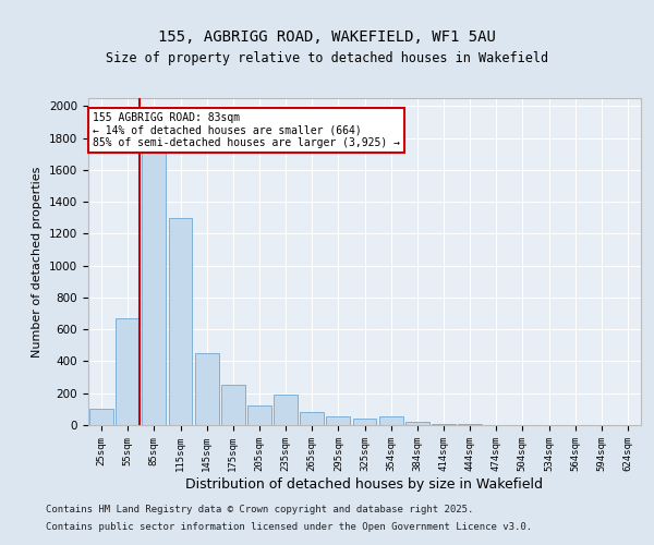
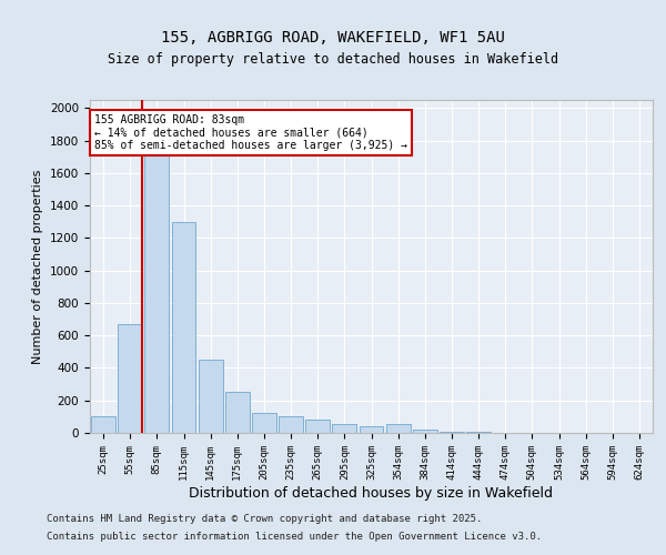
235sqm: 190 -> 100
